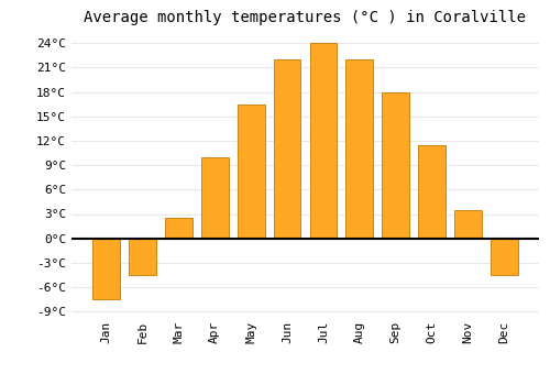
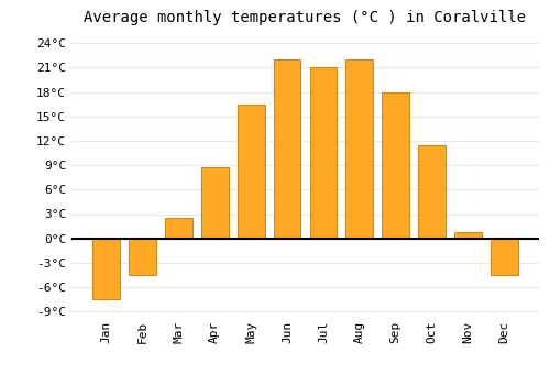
Apr: 10.0°C -> 8.8°C
Jul: 24.0°C -> 21.0°C
Nov: 3.5°C -> 0.8°C
